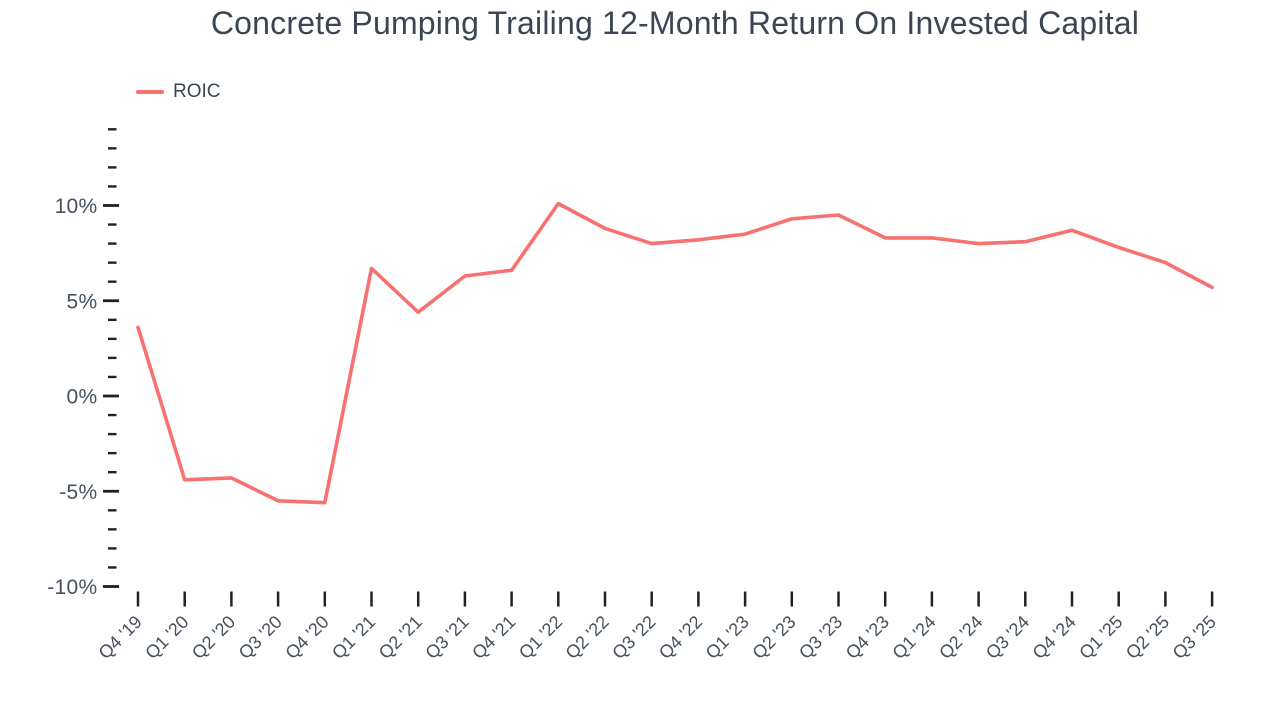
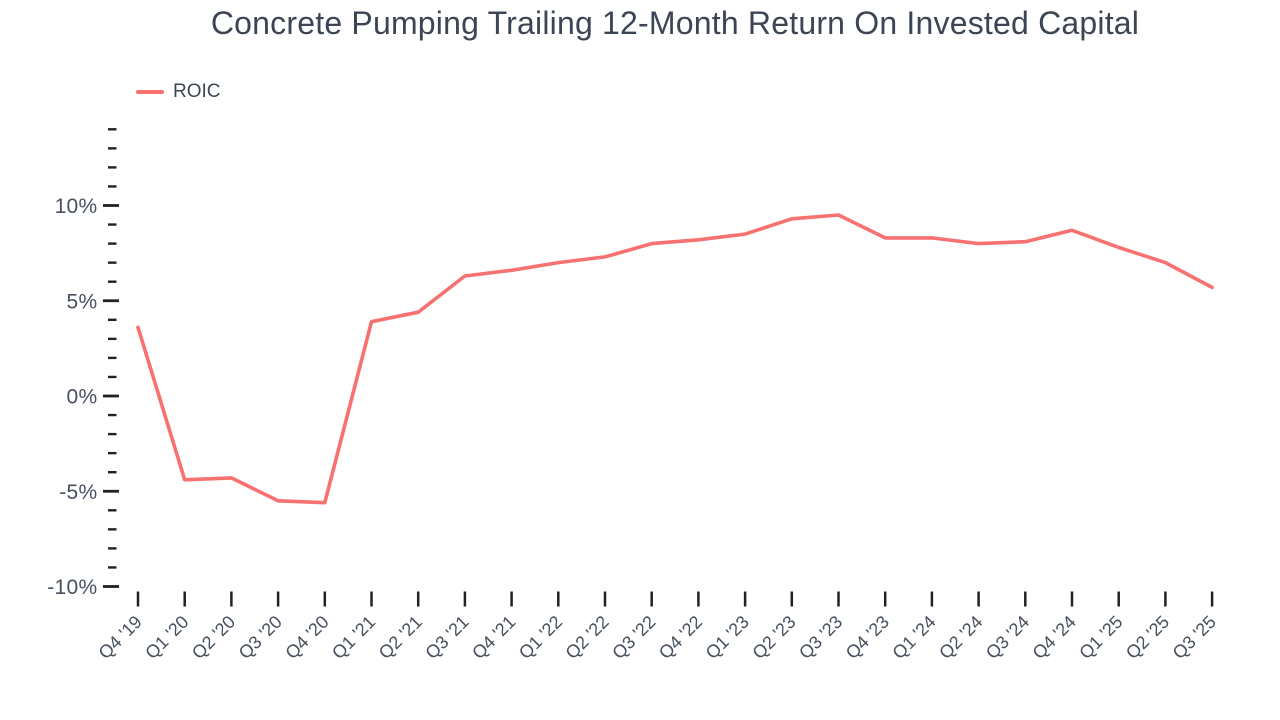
Q1 '21: 6.7% -> 3.9%
Q1 '22: 10.1% -> 7.0%
Q2 '22: 8.8% -> 7.3%
